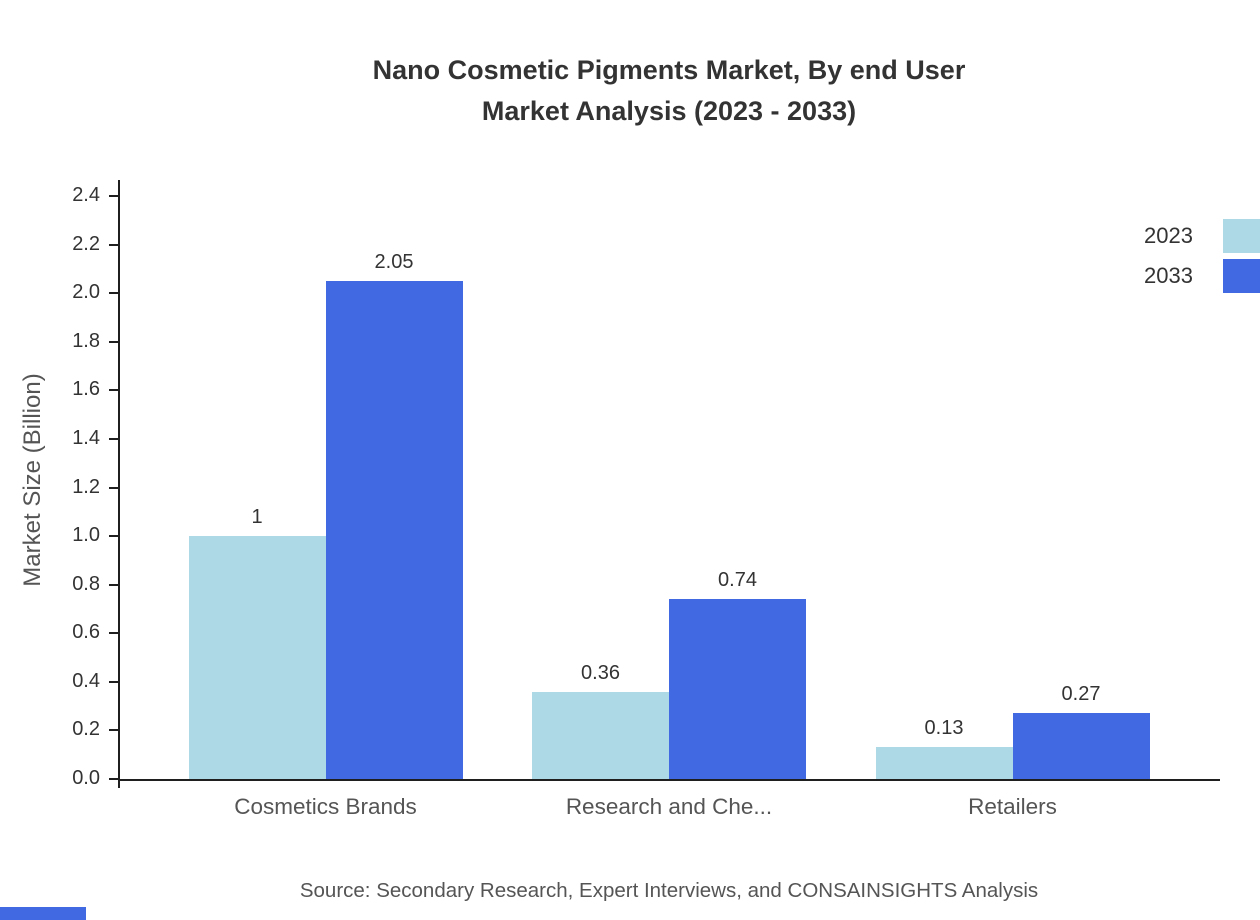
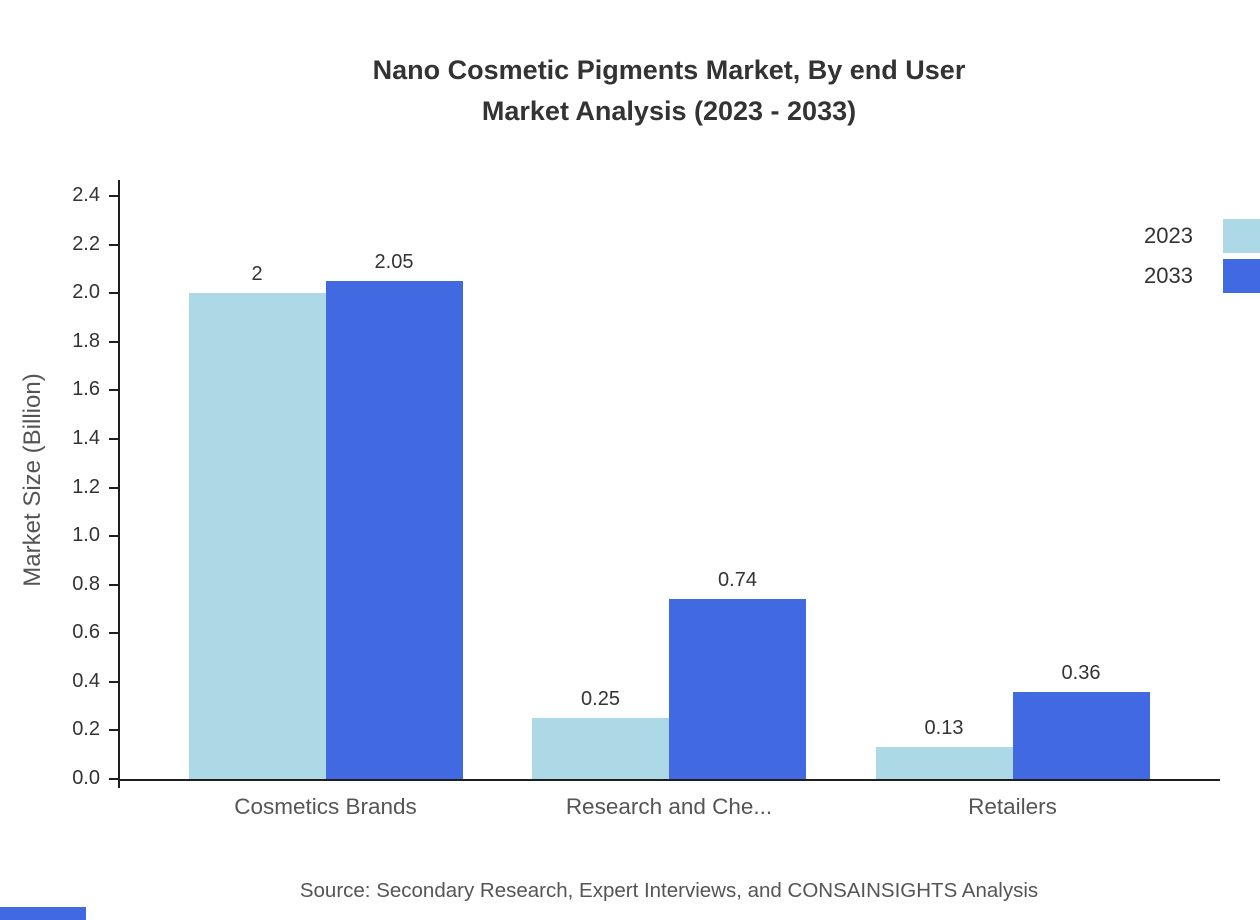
2023/Cosmetics Brands: 1 -> 2
2023/Research and Che...: 0.36 -> 0.25
2033/Retailers: 0.27 -> 0.36
